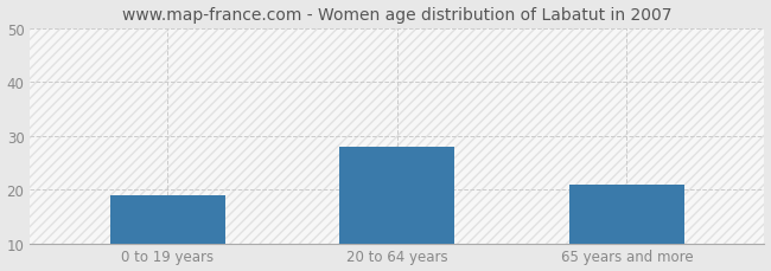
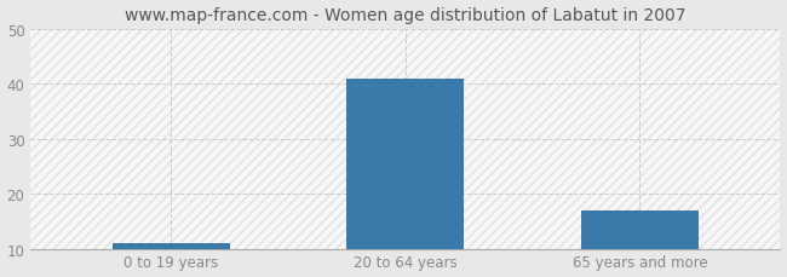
0 to 19 years: 19 -> 11
20 to 64 years: 28 -> 41
65 years and more: 21 -> 17
